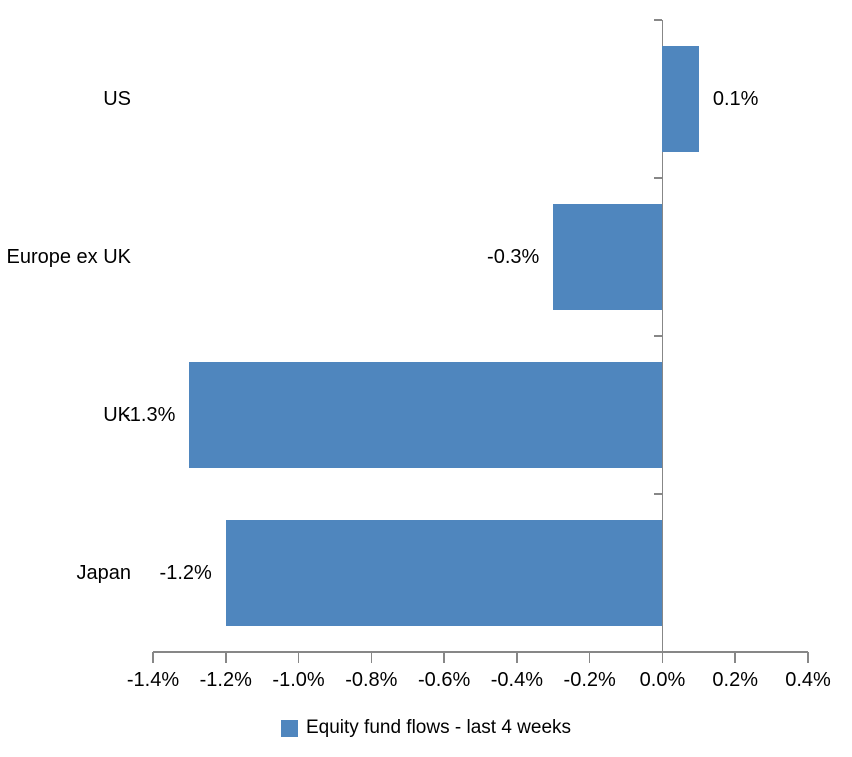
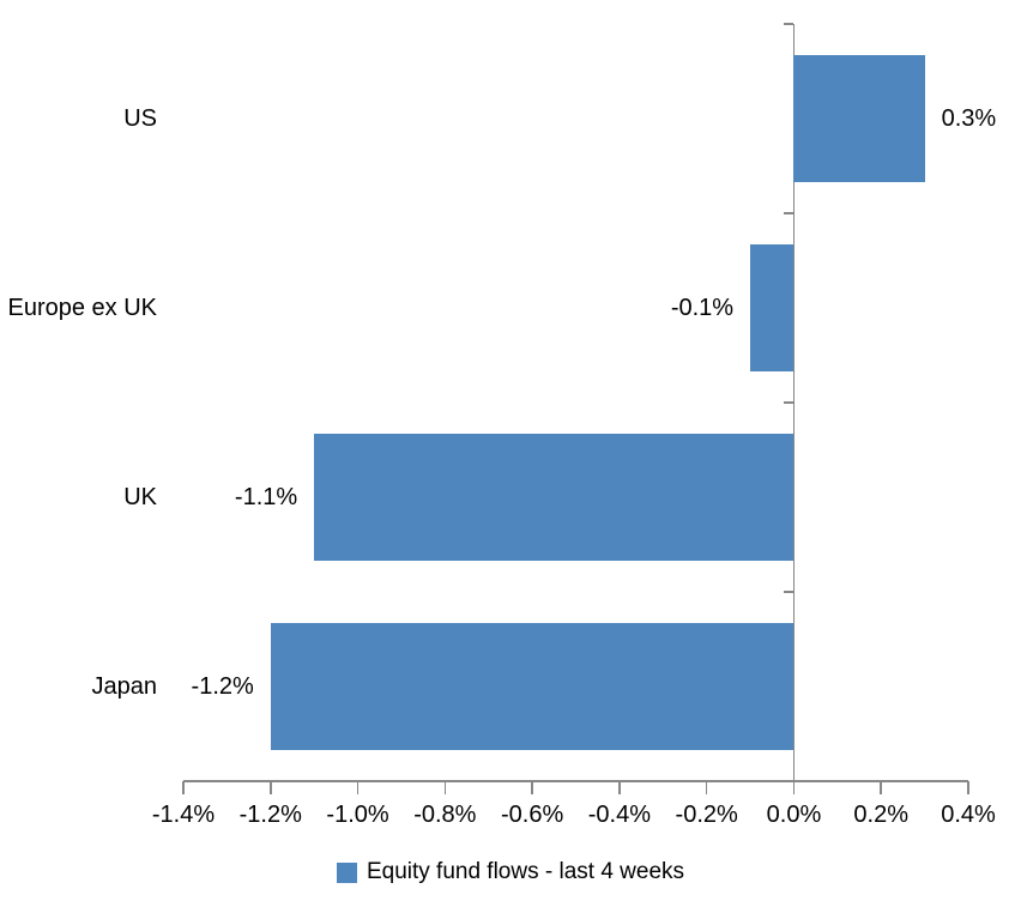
US: 0.1% -> 0.3%
Europe ex UK: -0.3% -> -0.1%
UK: -1.3% -> -1.1%
